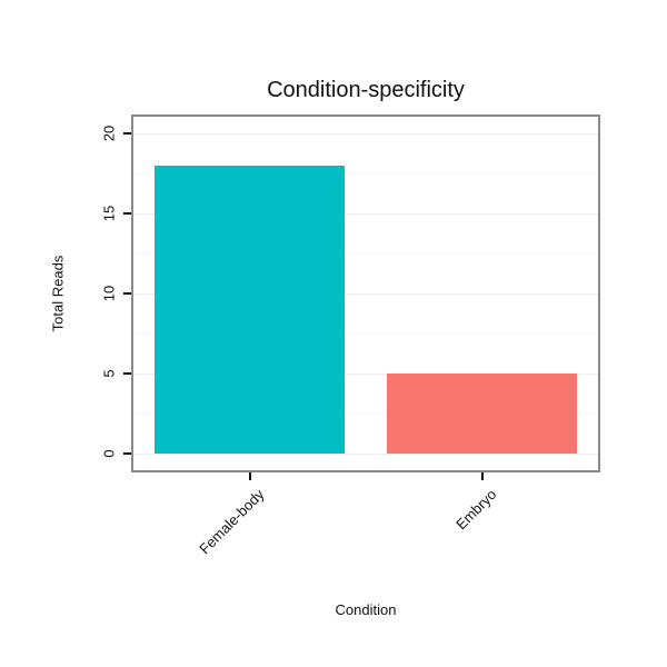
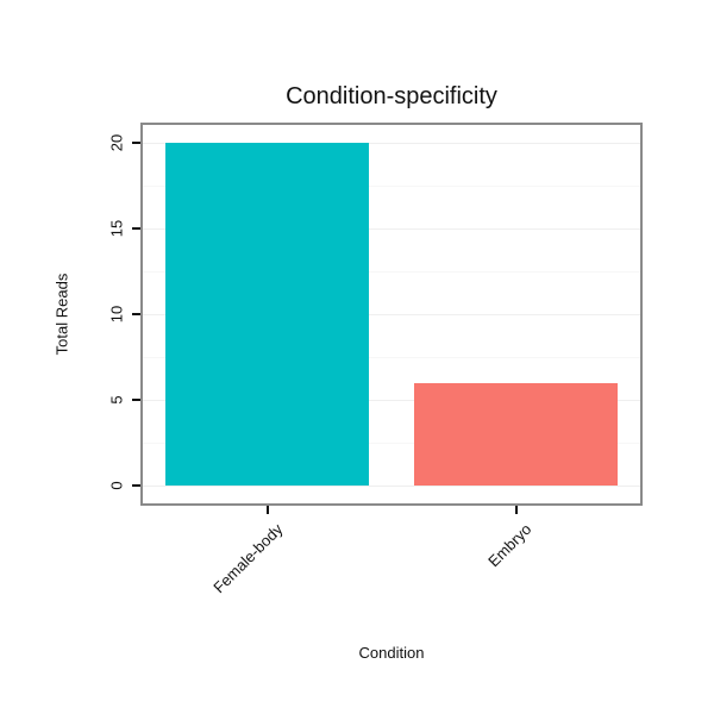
Female-body: 18 -> 20
Embryo: 5 -> 6
